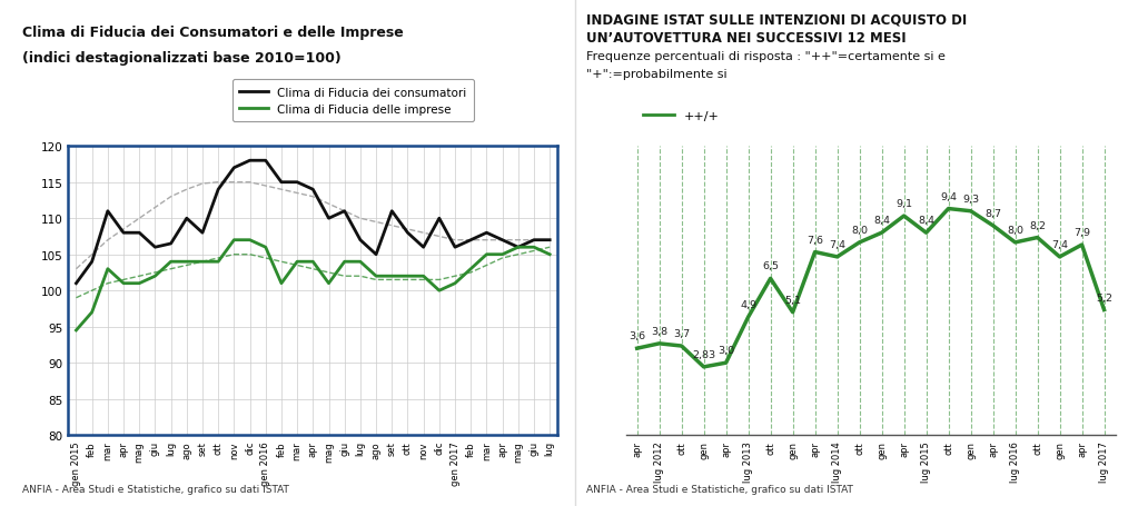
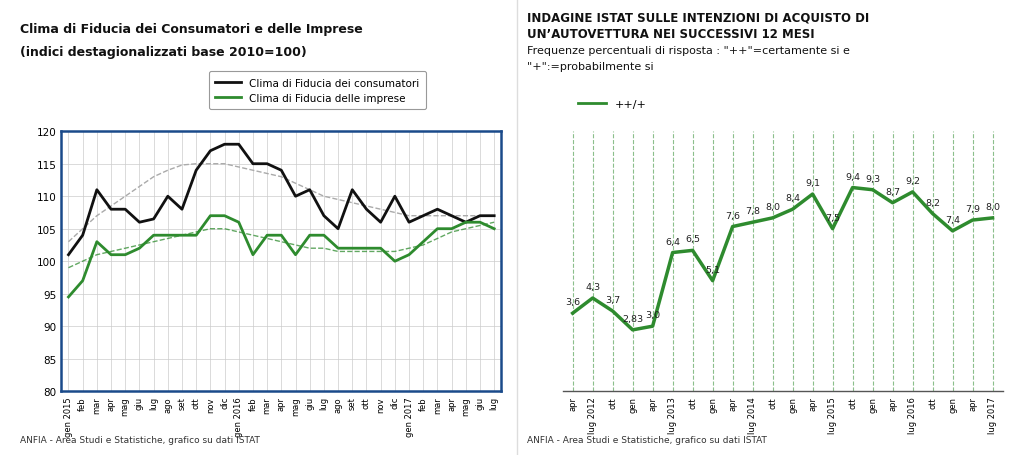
lug 2012: 3,8 -> 4,3
lug 2013: 4,9 -> 6,4
lug 2014: 7,4 -> 7,8
lug 2015: 8,4 -> 7,5
lug 2016: 8,0 -> 9,2
lug 2017: 5,2 -> 8,0
